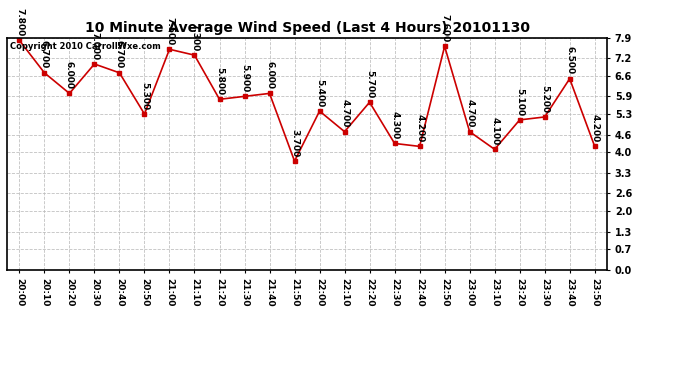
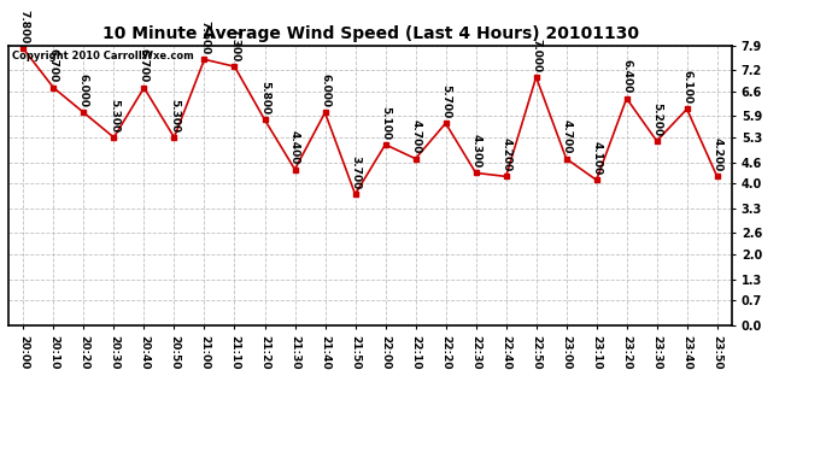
20:30: 7.0 -> 5.3
21:30: 5.900 -> 4.400
22:00: 5.400 -> 5.100
22:50: 7.6 -> 7.0
23:20: 5.100 -> 6.400
23:40: 6.500 -> 6.100
